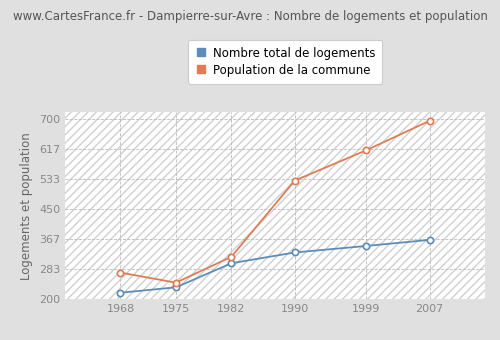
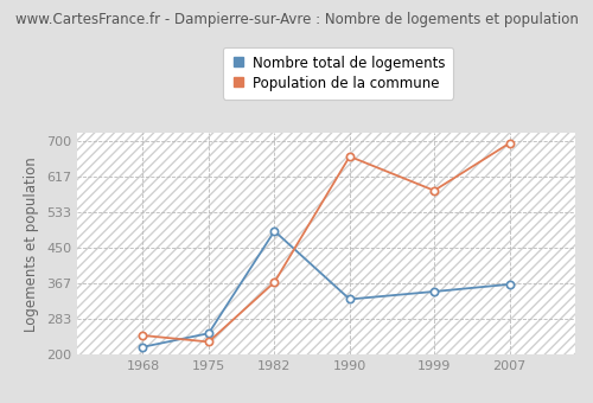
Population de la commune/1968: 274 -> 245
Nombre total de logements/1975: 233 -> 250
Population de la commune/1975: 246 -> 230
Nombre total de logements/1982: 300 -> 490
Population de la commune/1982: 318 -> 370
Population de la commune/1990: 530 -> 665
Population de la commune/1999: 614 -> 585
